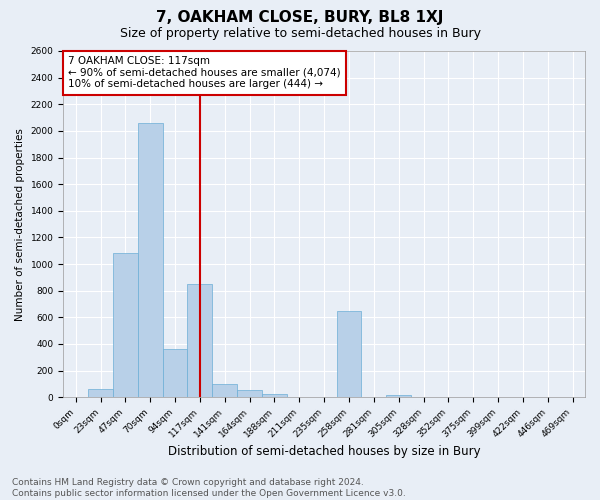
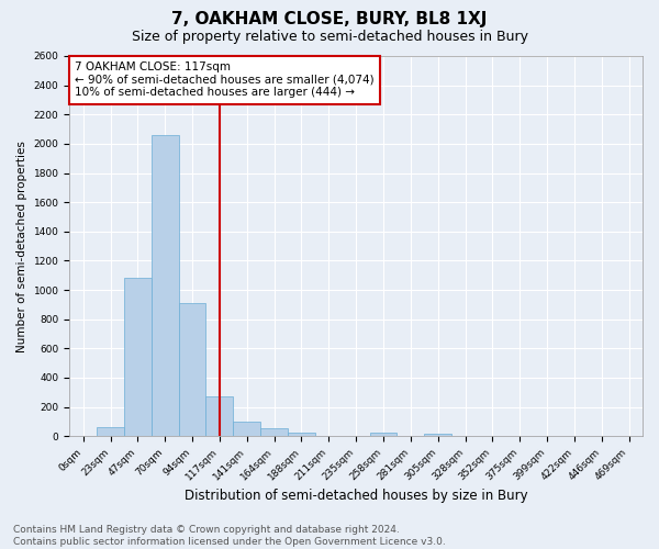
94sqm: 360 -> 910
117sqm: 850 -> 270
258sqm: 650 -> 20
